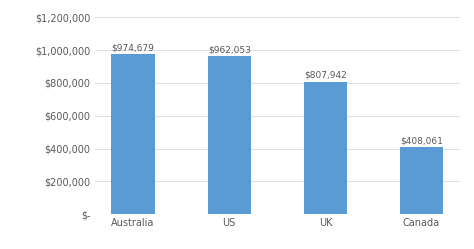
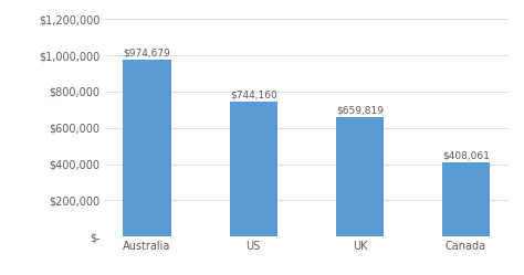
US: $962,053 -> $744,160
UK: $807,942 -> $659,819
